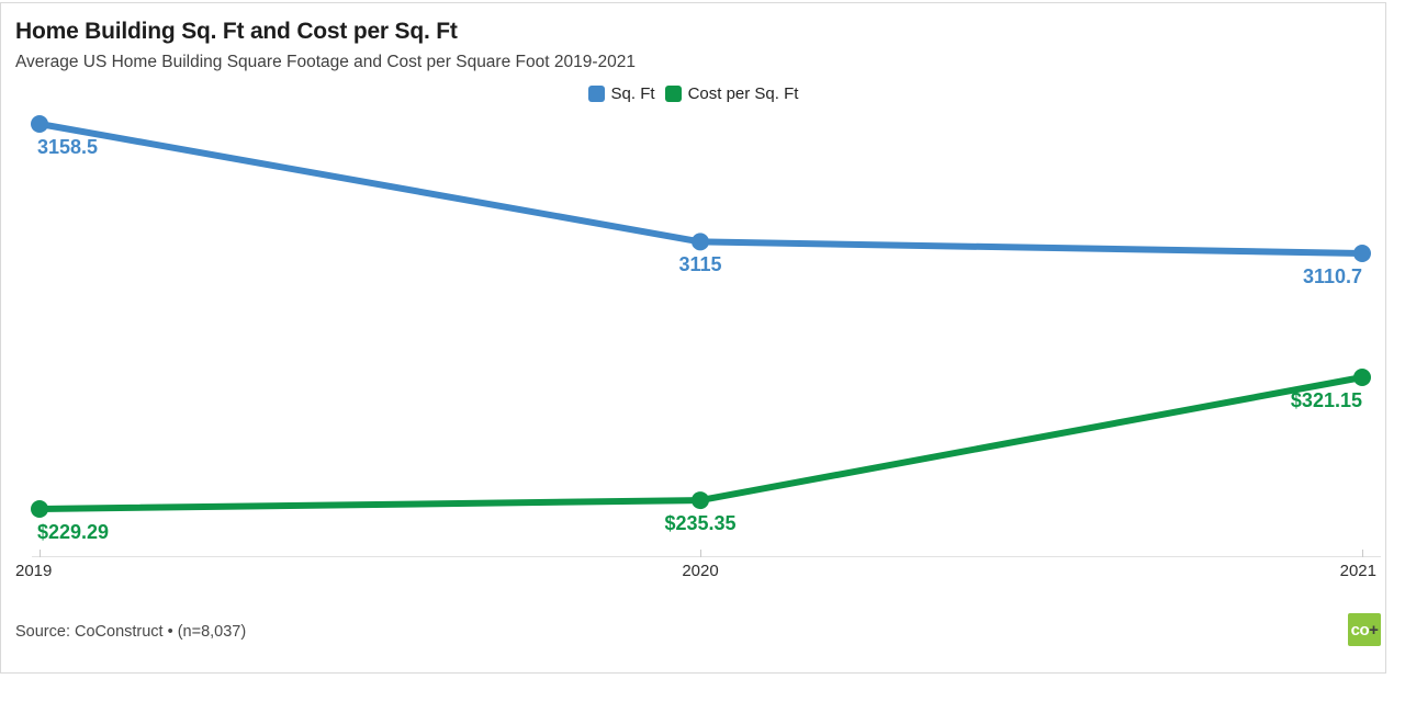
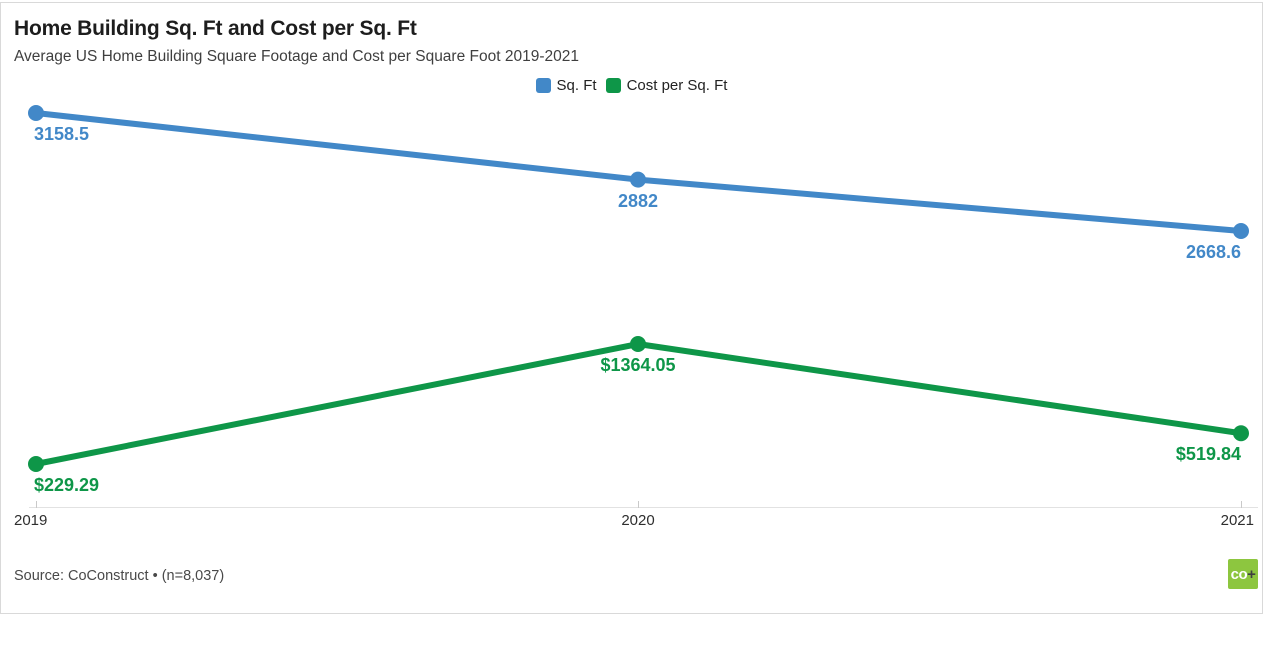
Sq. Ft/2020: 3115 -> 2882
Cost per Sq. Ft/2020: $235.35 -> $1364.05
Sq. Ft/2021: 3110.7 -> 2668.6
Cost per Sq. Ft/2021: $321.15 -> $519.84
